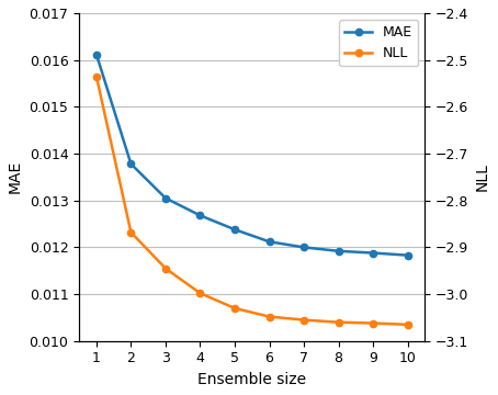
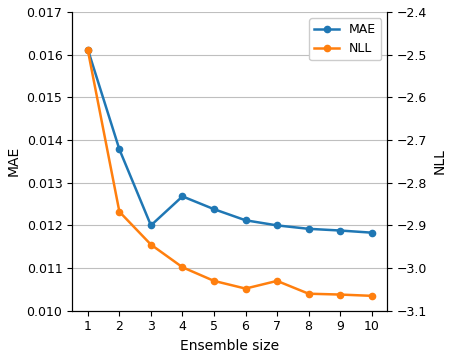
NLL/1: -2.535 -> -2.490
MAE/3: 0.01305 -> 0.01200
NLL/7: -3.055 -> -3.030
